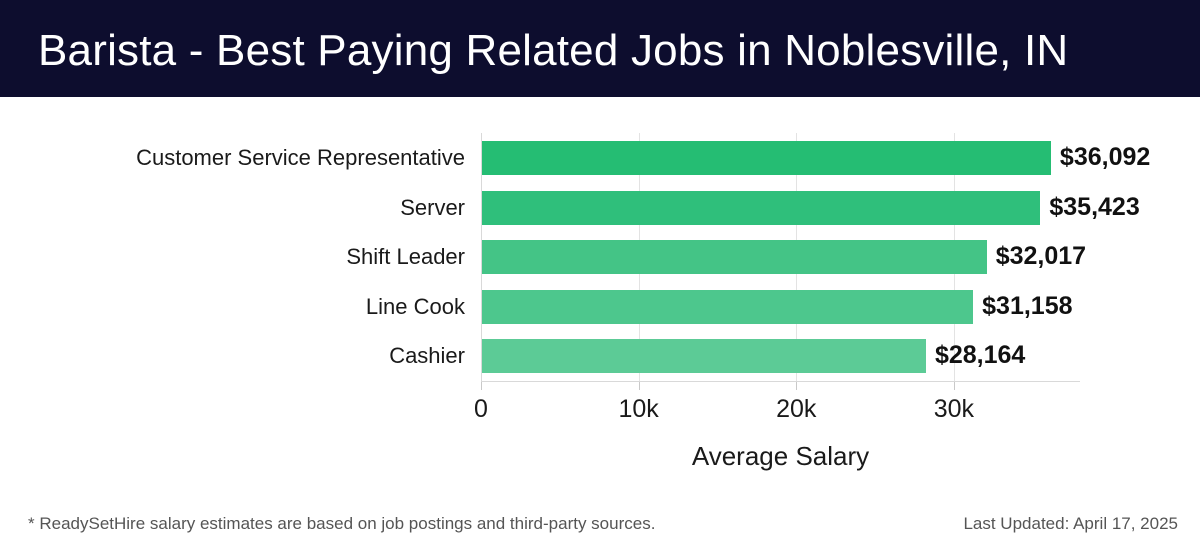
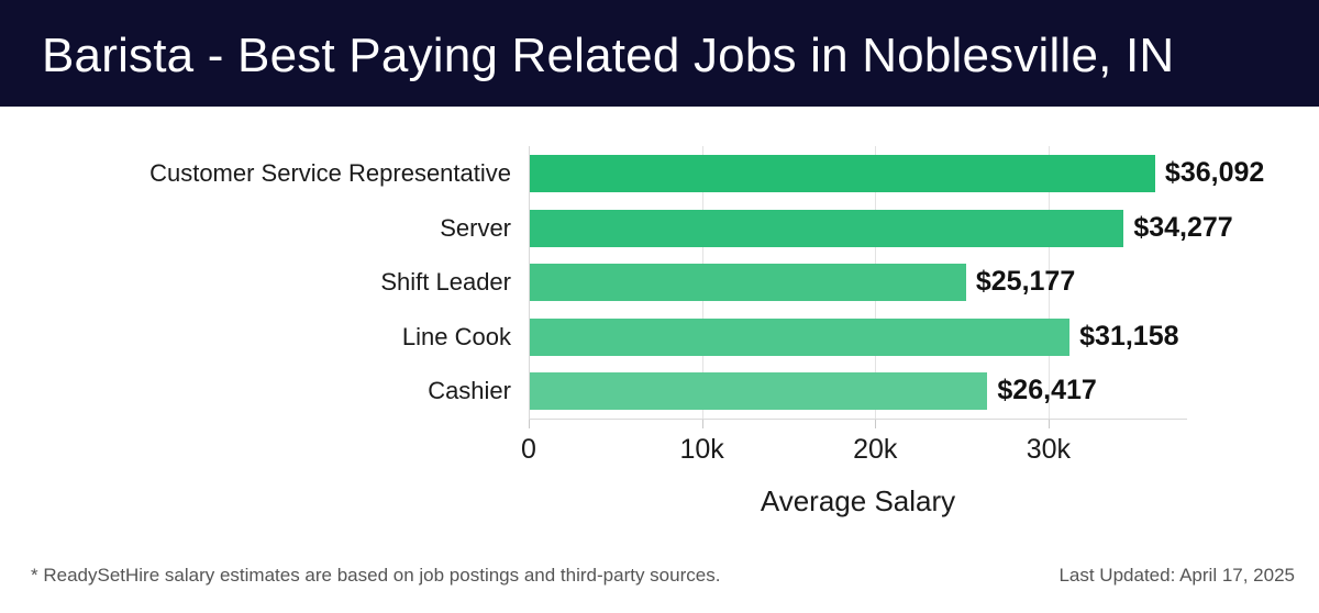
Server: $35,423 -> $34,277
Shift Leader: $32,017 -> $25,177
Cashier: $28,164 -> $26,417
